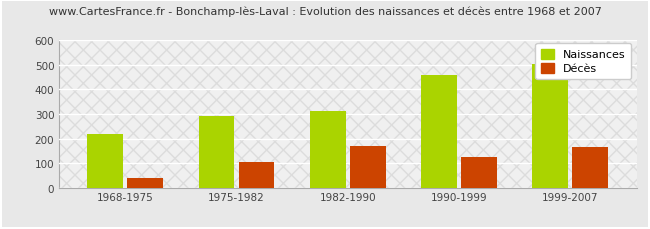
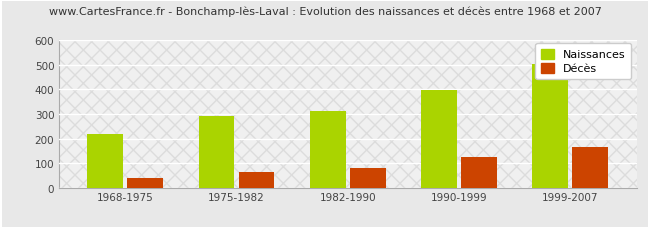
Décès/1975-1982: 105 -> 65
Décès/1982-1990: 170 -> 78
Naissances/1990-1999: 460 -> 396
